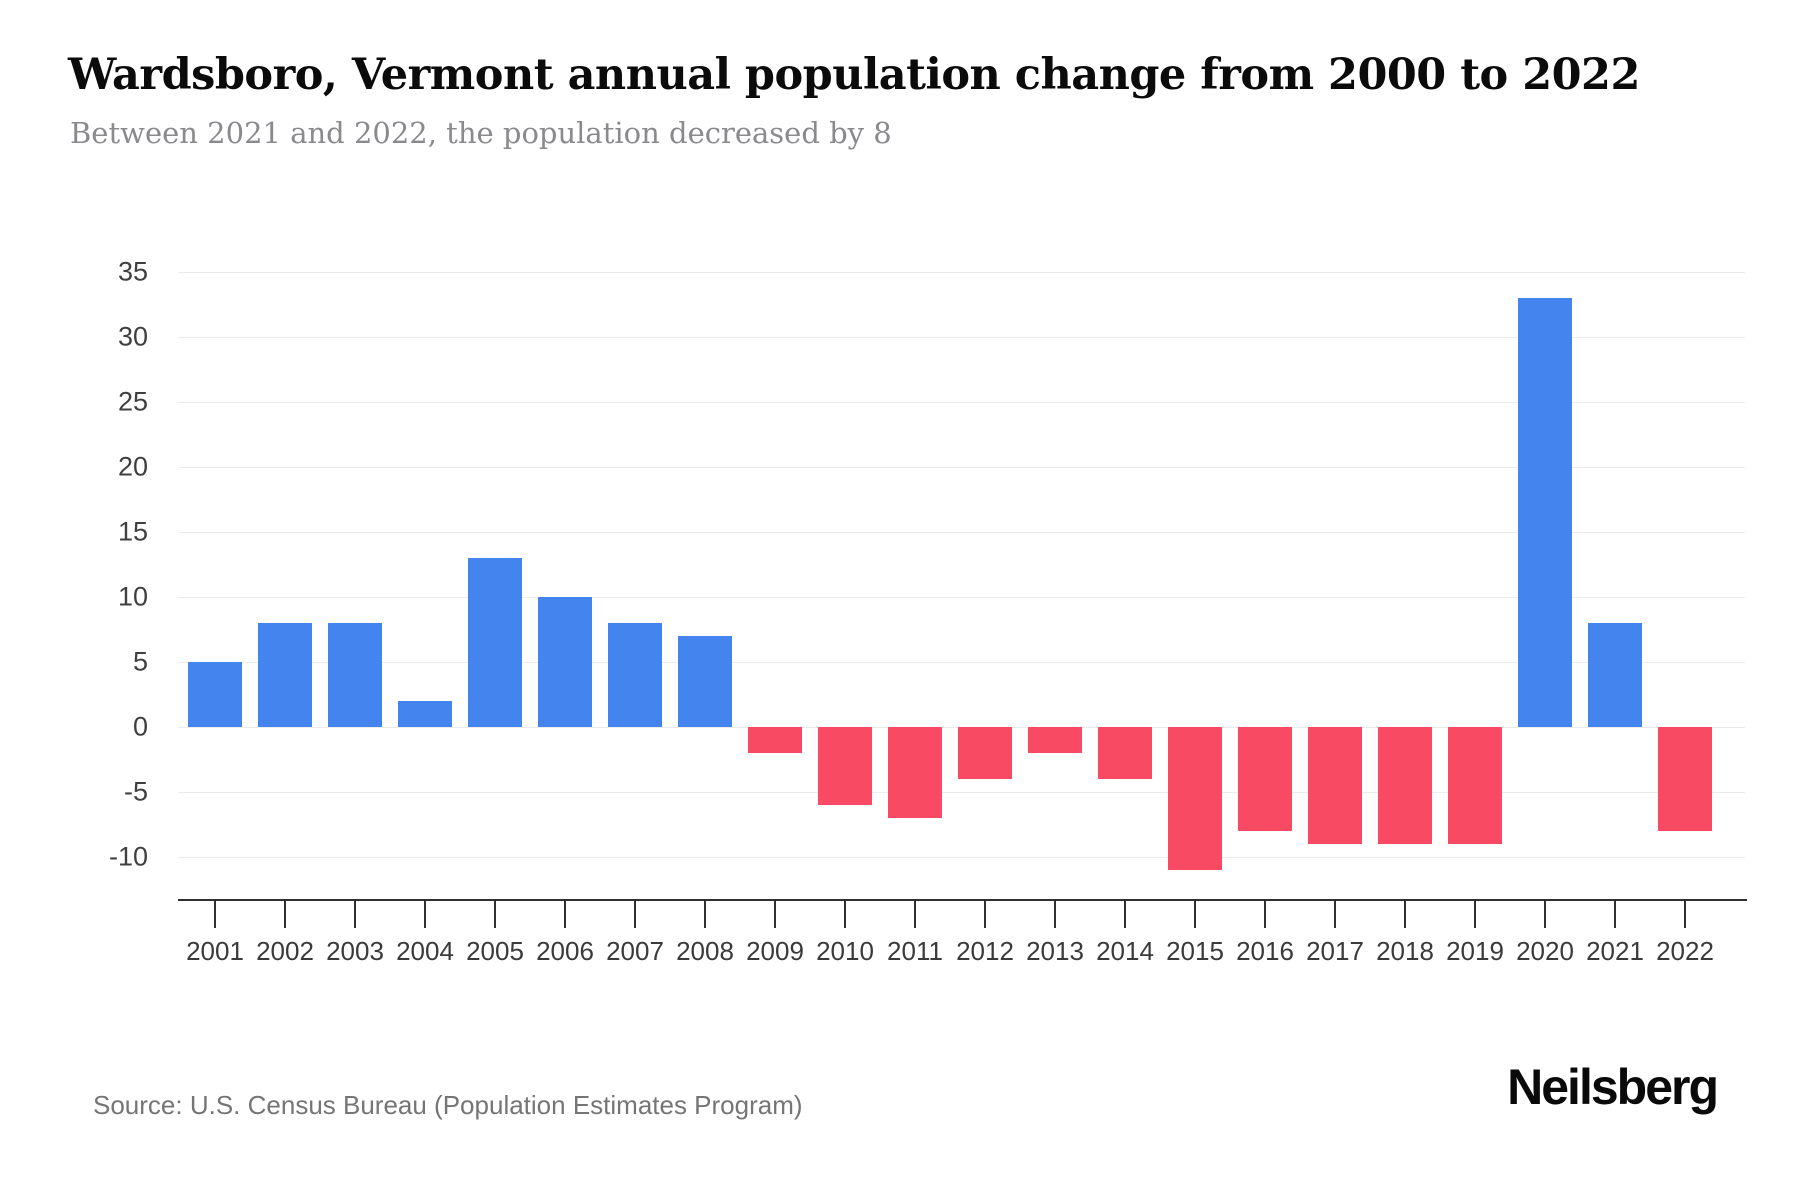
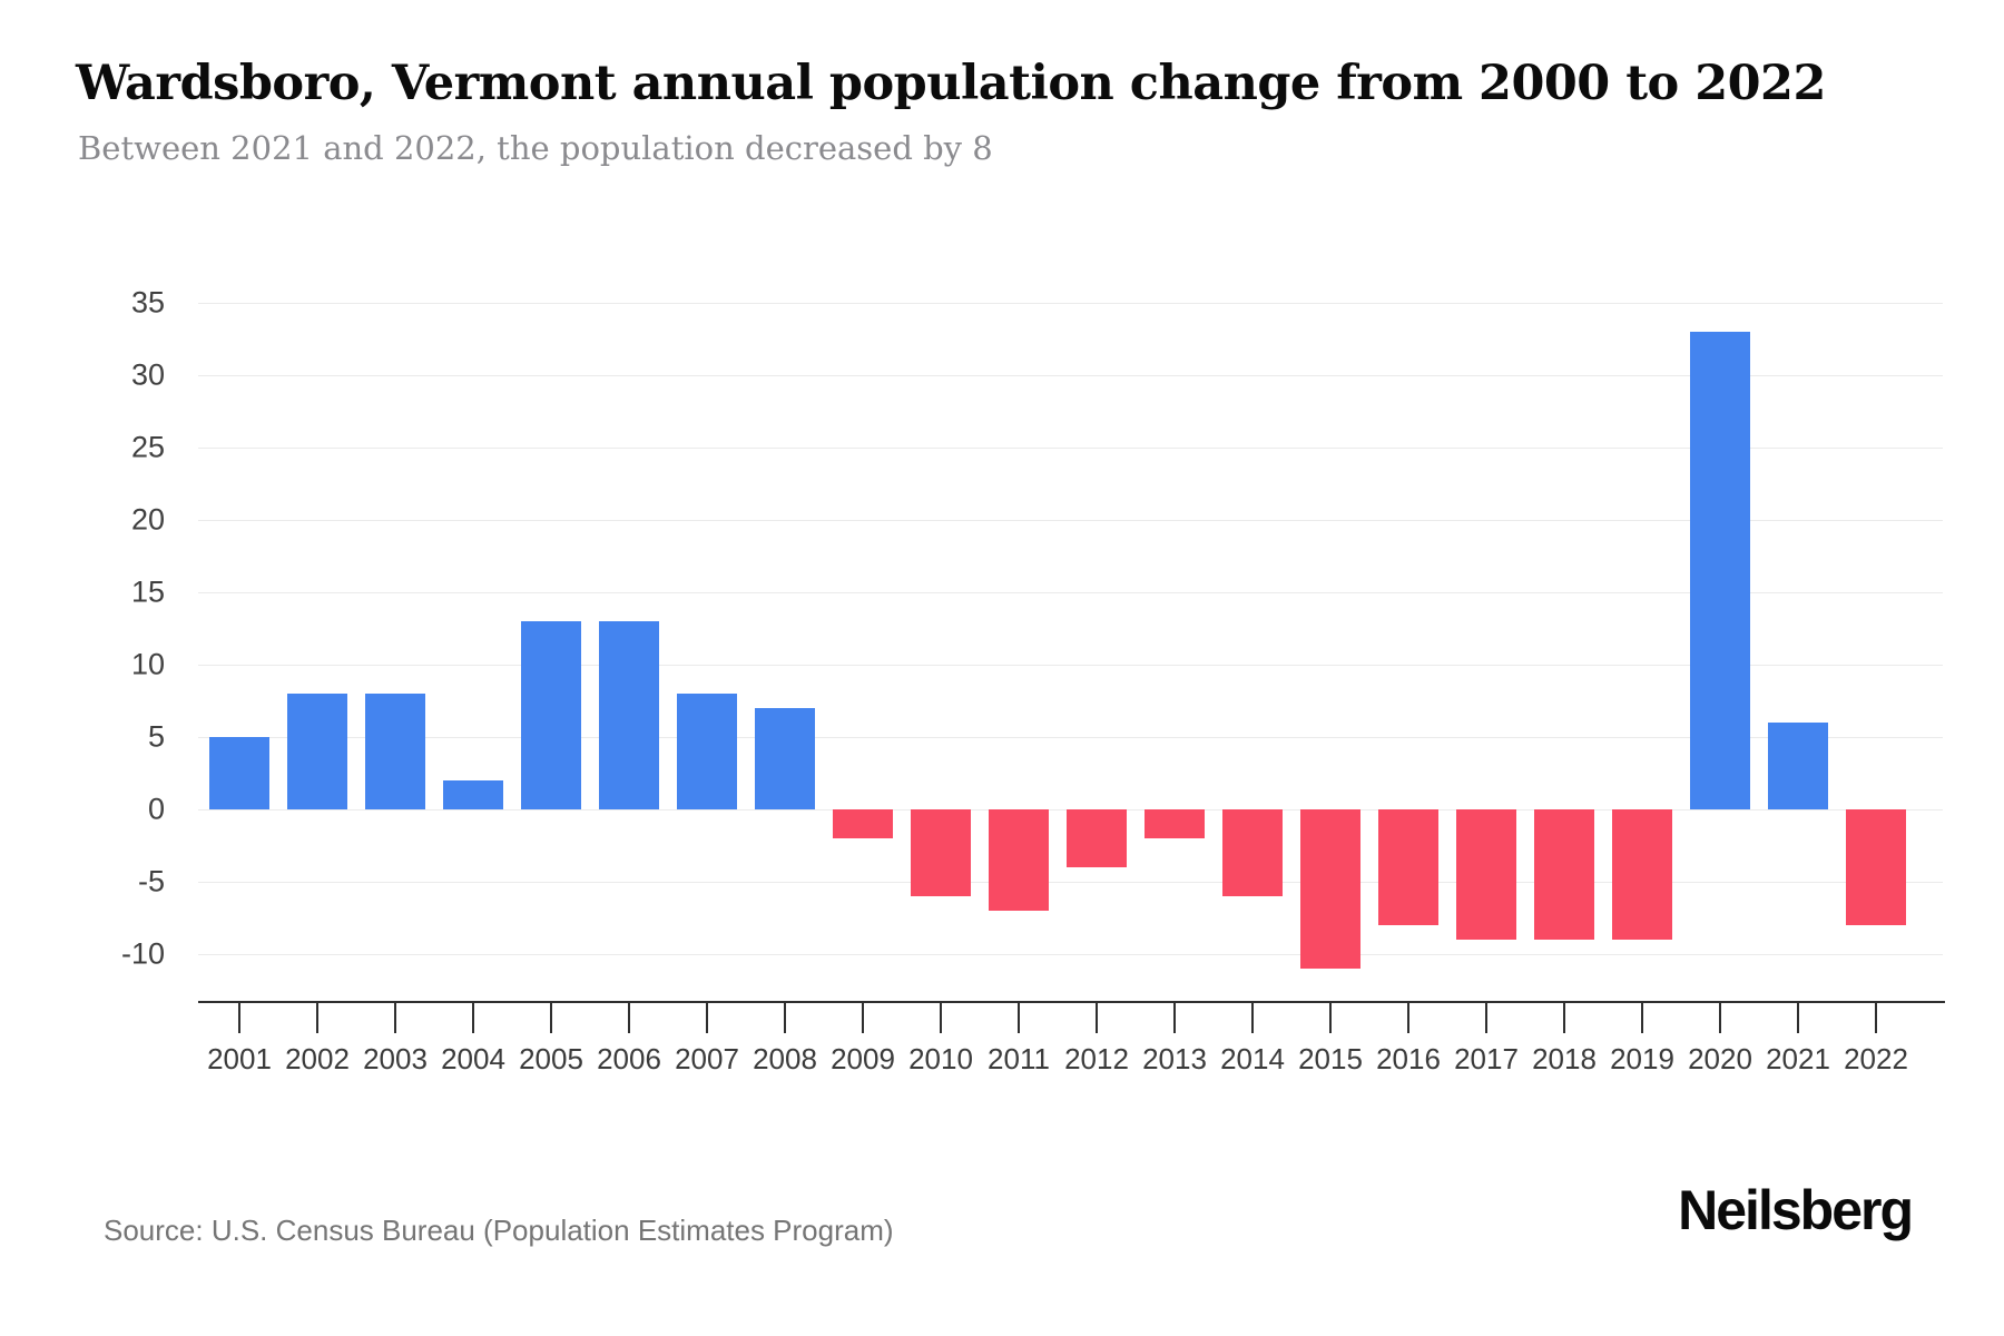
2006: 10 -> 13
2014: -4 -> -6
2021: 8 -> 6
